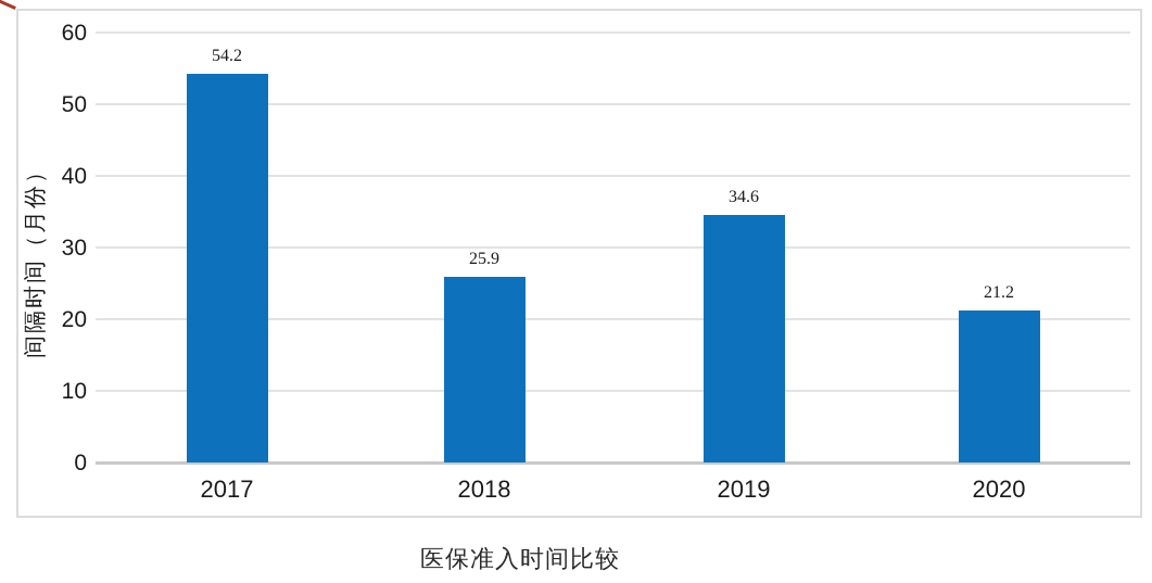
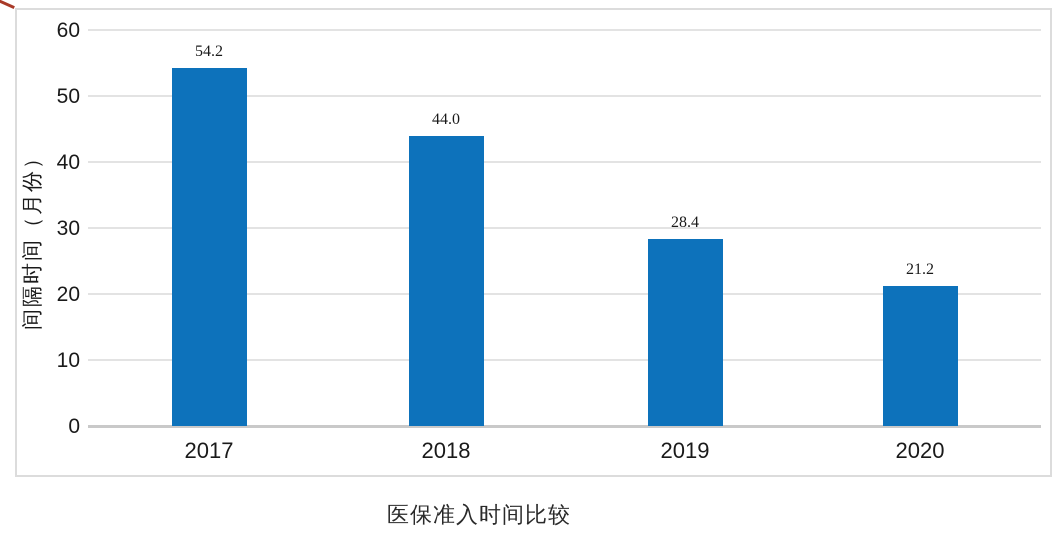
2018: 25.9 -> 44.0
2019: 34.6 -> 28.4
